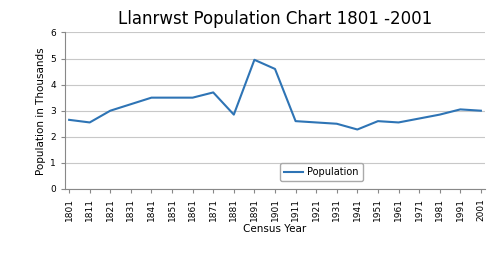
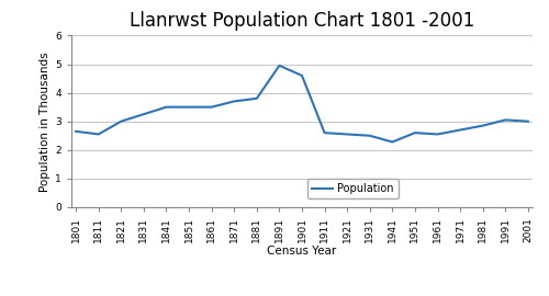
1881: 2.85 -> 3.80
